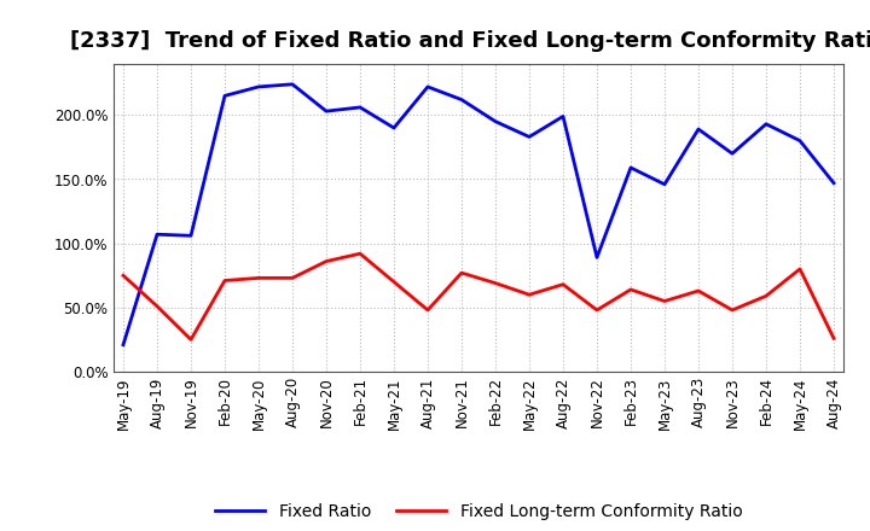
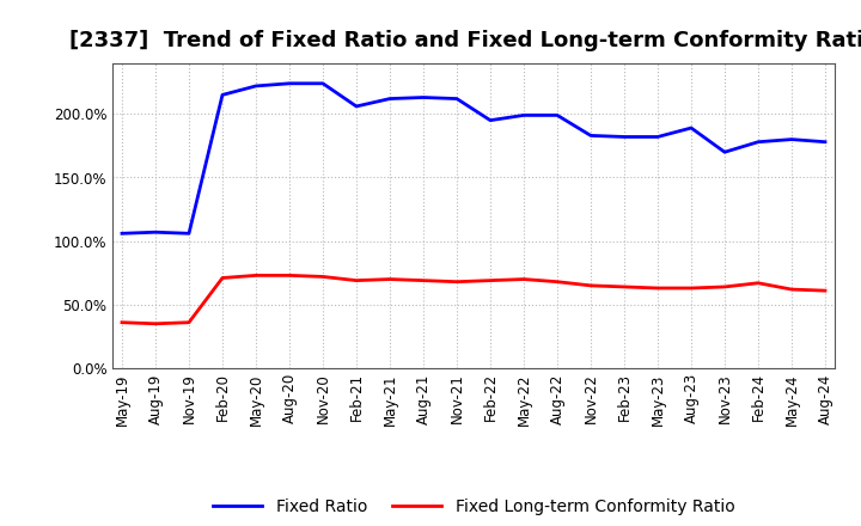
Fixed Ratio/May-19: 21% -> 106%
Fixed Long-term Conformity Ratio/May-19: 75% -> 36%
Fixed Long-term Conformity Ratio/Aug-19: 51% -> 35%
Fixed Long-term Conformity Ratio/Nov-19: 25% -> 36%
Fixed Ratio/Nov-20: 203% -> 224%
Fixed Long-term Conformity Ratio/Nov-20: 86% -> 72%
Fixed Long-term Conformity Ratio/Feb-21: 92% -> 69%
Fixed Ratio/May-21: 190% -> 212%
Fixed Ratio/Aug-21: 222% -> 213%
Fixed Long-term Conformity Ratio/Aug-21: 48% -> 69%
Fixed Long-term Conformity Ratio/Nov-21: 77% -> 68%
Fixed Ratio/May-22: 183% -> 199%
Fixed Long-term Conformity Ratio/May-22: 60% -> 70%
Fixed Ratio/Nov-22: 89% -> 183%
Fixed Long-term Conformity Ratio/Nov-22: 48% -> 65%
Fixed Ratio/Feb-23: 159% -> 182%
Fixed Ratio/May-23: 146% -> 182%
Fixed Long-term Conformity Ratio/May-23: 55% -> 63%
Fixed Long-term Conformity Ratio/Nov-23: 48% -> 64%
Fixed Ratio/Feb-24: 193% -> 178%
Fixed Long-term Conformity Ratio/Feb-24: 59% -> 67%
Fixed Long-term Conformity Ratio/May-24: 80% -> 62%
Fixed Ratio/Aug-24: 147% -> 178%
Fixed Long-term Conformity Ratio/Aug-24: 26% -> 61%
